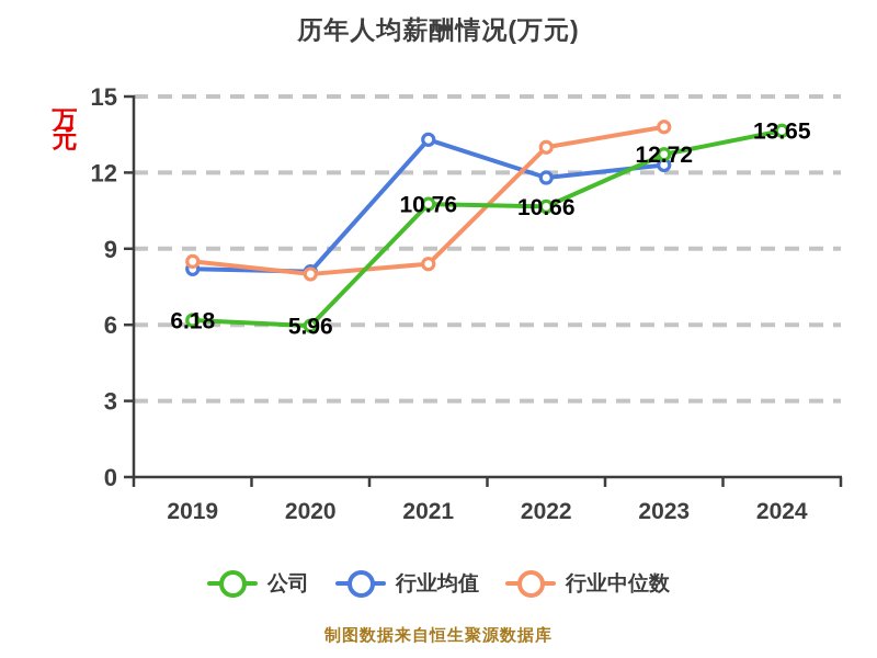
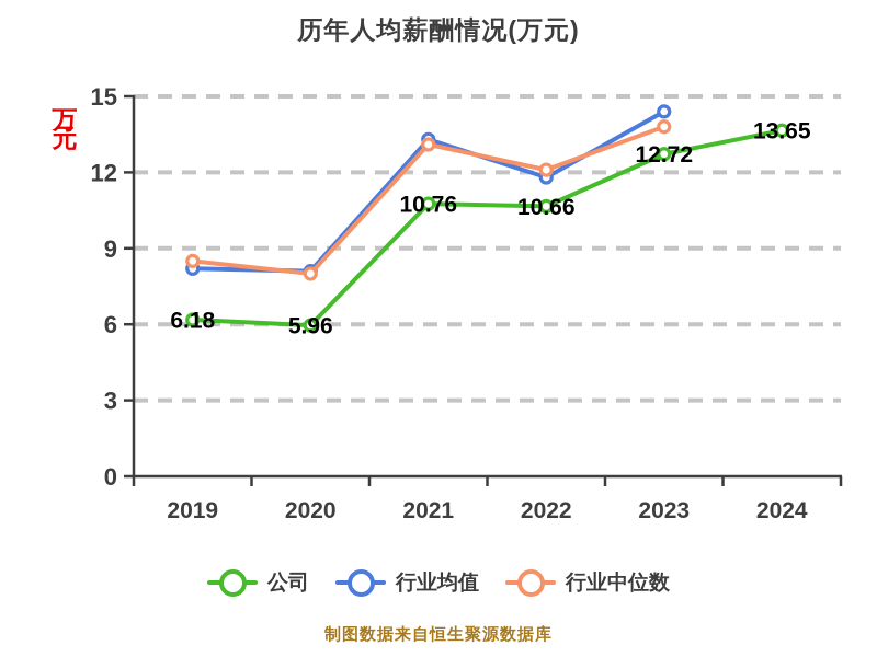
行业中位数/2021: 8.4 -> 13.1
行业中位数/2022: 13.0 -> 12.1
行业均值/2023: 12.3 -> 14.4
